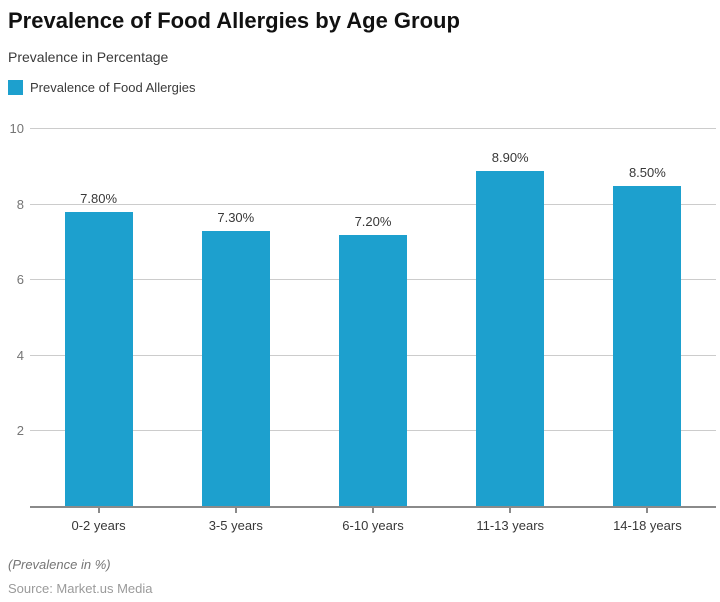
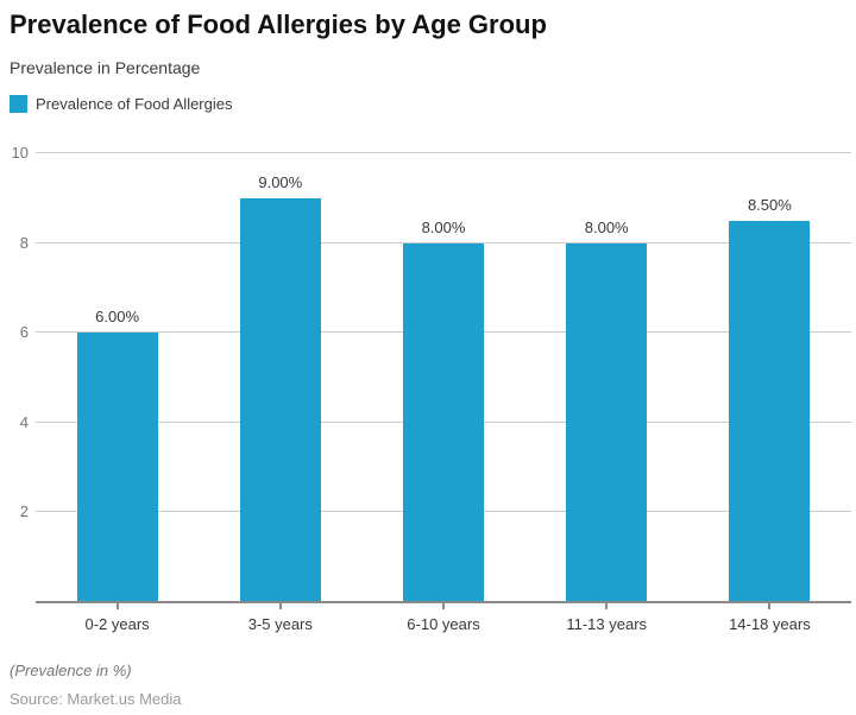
0-2 years: 7.80% -> 6.00%
3-5 years: 7.30% -> 9.00%
6-10 years: 7.20% -> 8.00%
11-13 years: 8.90% -> 8.00%
